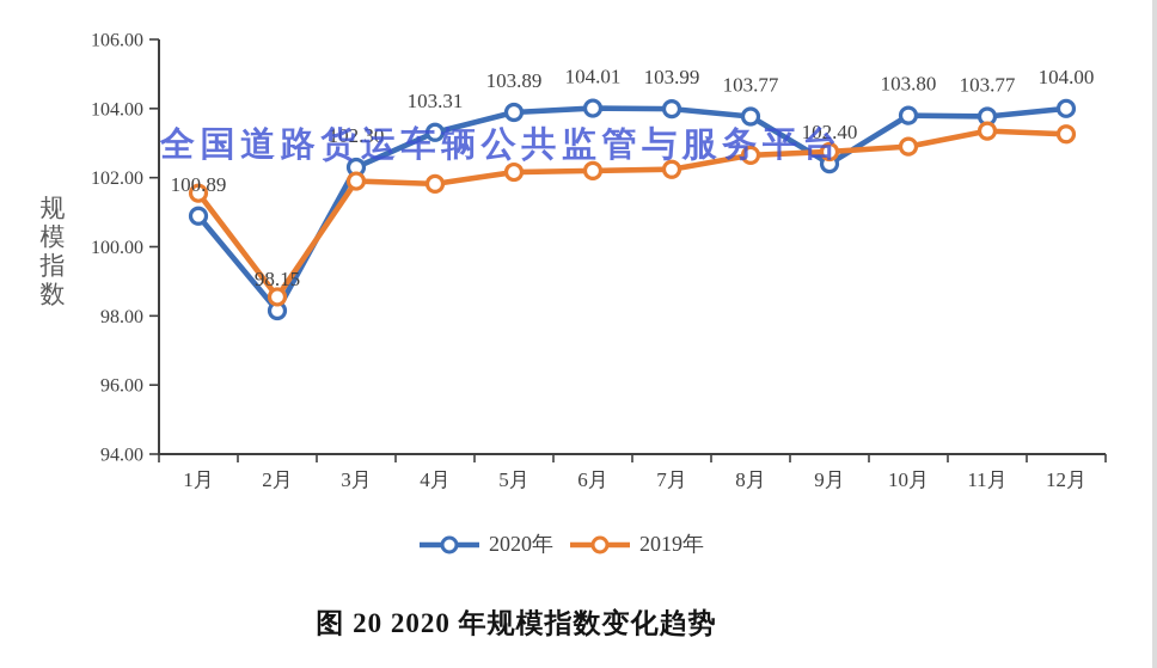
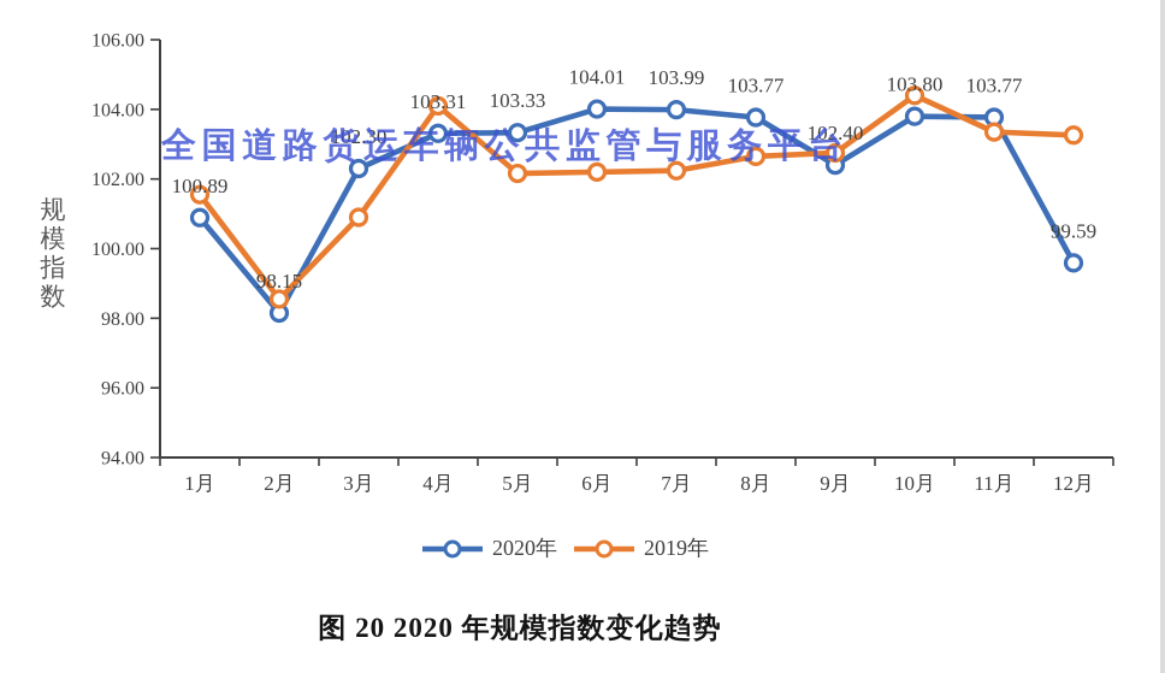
2019年/3月: 101.9 -> 100.9
2019年/4月: 101.8 -> 104.1
2020年/5月: 103.89 -> 103.33
2019年/10月: 102.9 -> 104.4
2020年/12月: 104.00 -> 99.59
